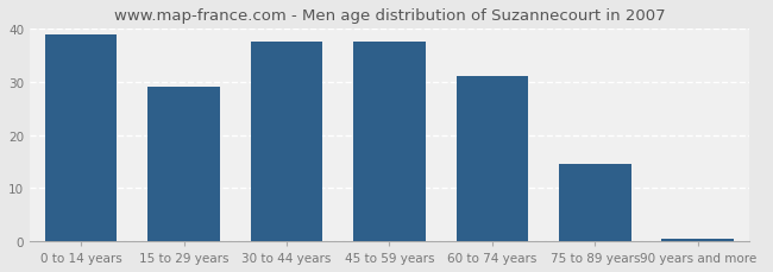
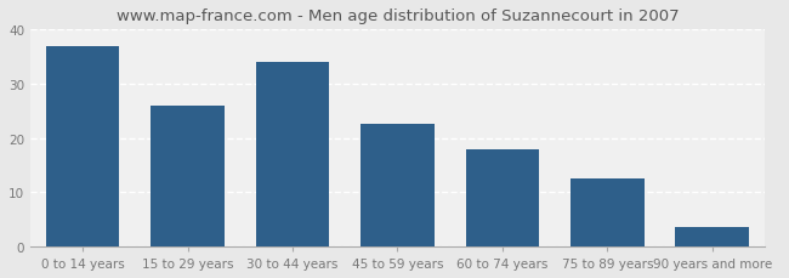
0 to 14 years: 39.0 -> 37.0
15 to 29 years: 29.0 -> 26.0
30 to 44 years: 37.5 -> 34.0
45 to 59 years: 37.5 -> 22.5
60 to 74 years: 31.0 -> 18.0
75 to 89 years: 14.5 -> 12.5
90 years and more: 0.5 -> 3.5
